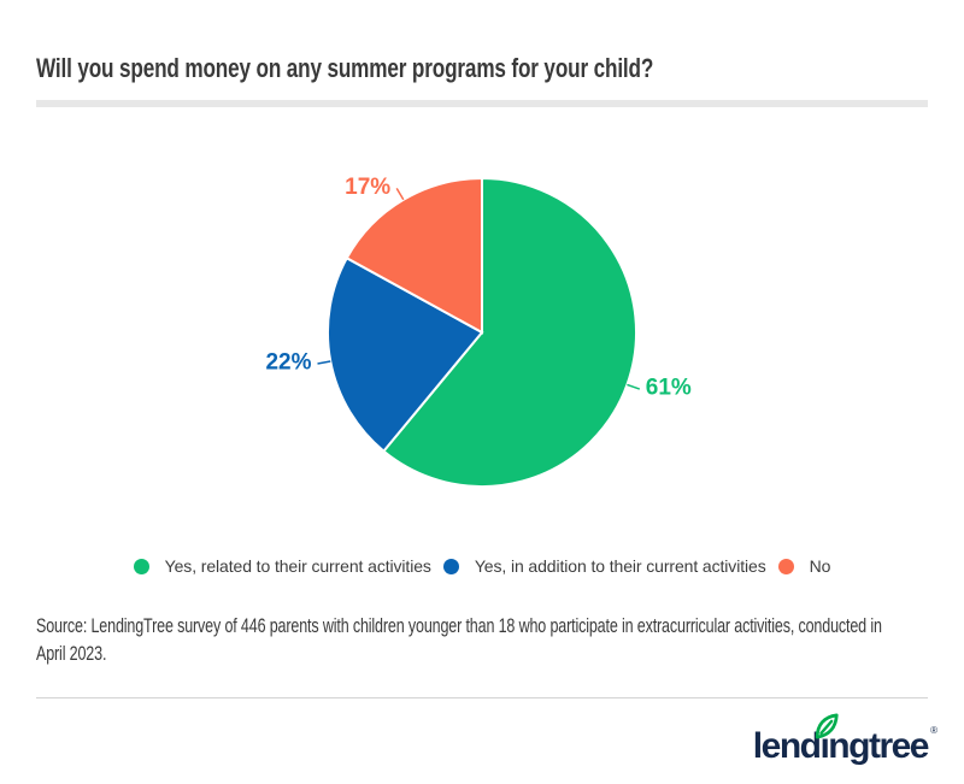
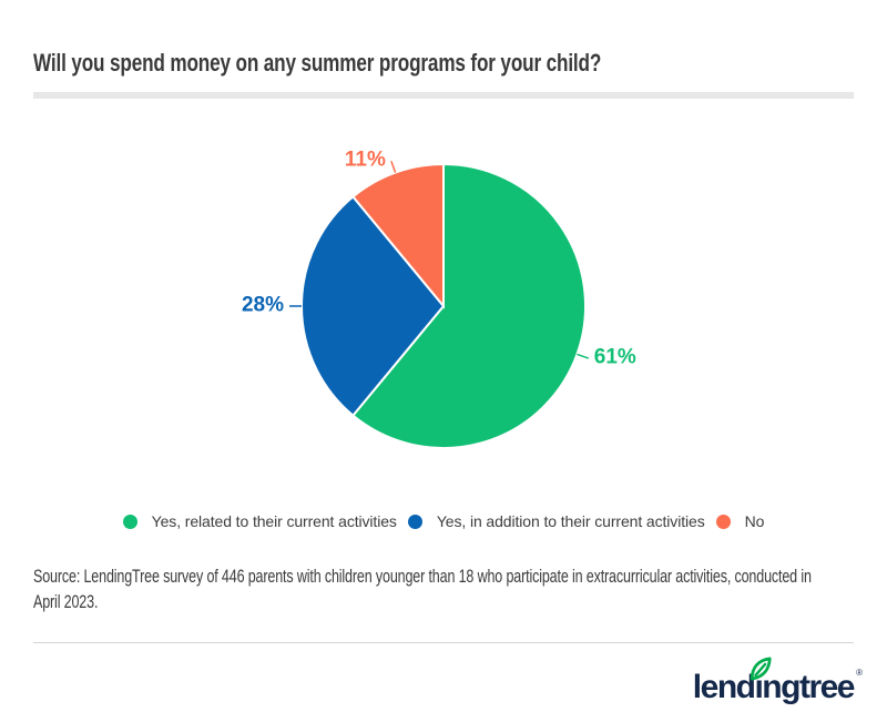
Yes, in addition to their current activities: 22% -> 28%
No: 17% -> 11%
